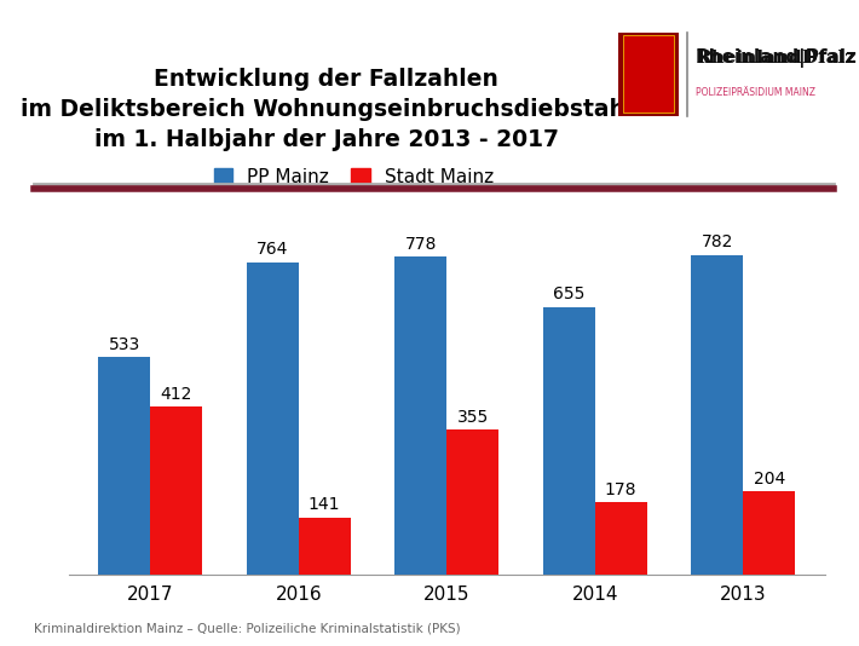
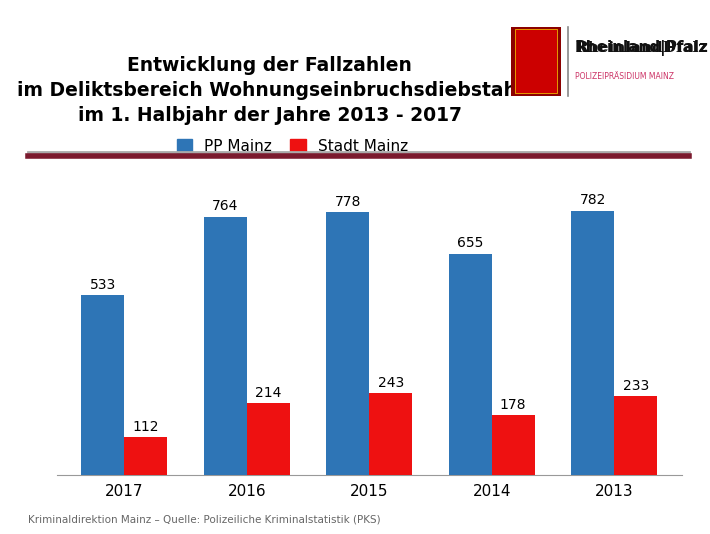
Stadt Mainz/2017: 412 -> 112
Stadt Mainz/2016: 141 -> 214
Stadt Mainz/2015: 355 -> 243
Stadt Mainz/2013: 204 -> 233
